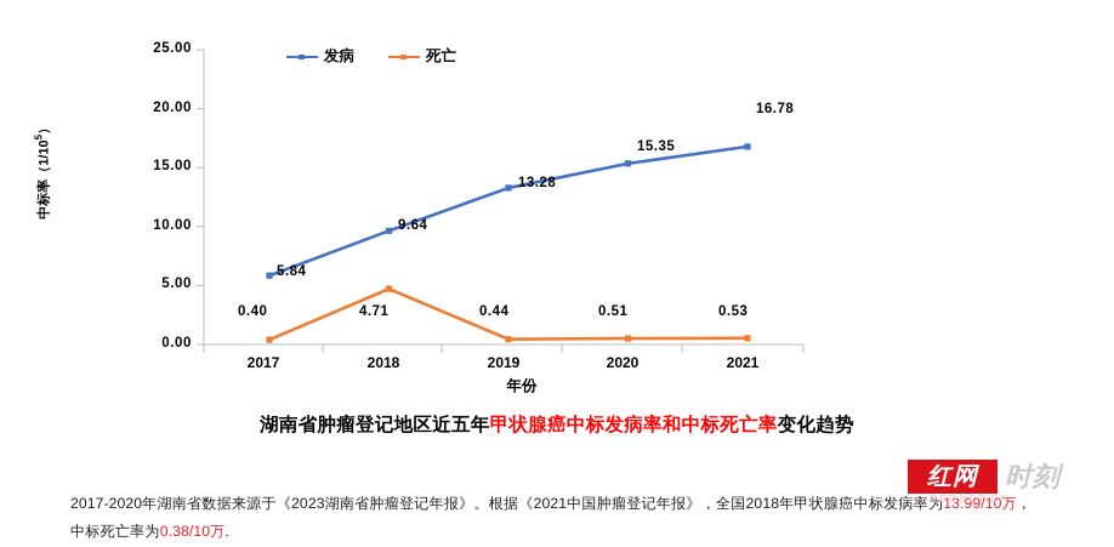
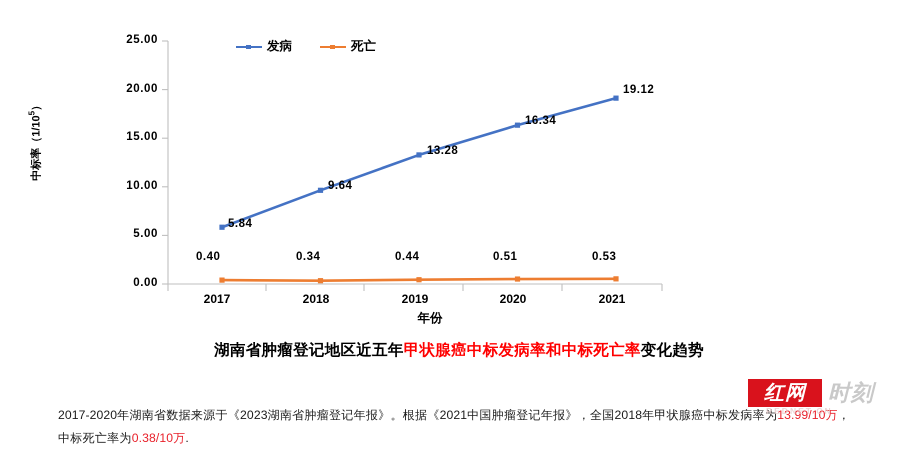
死亡/2018: 4.71 -> 0.34
发病/2020: 15.35 -> 16.34
发病/2021: 16.78 -> 19.12
